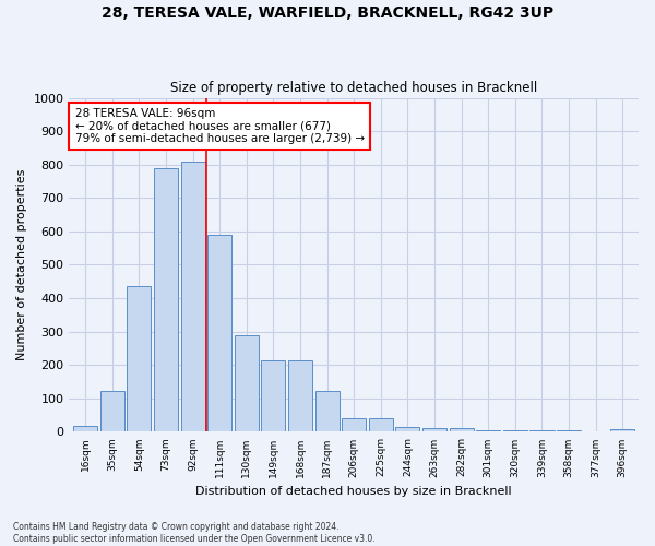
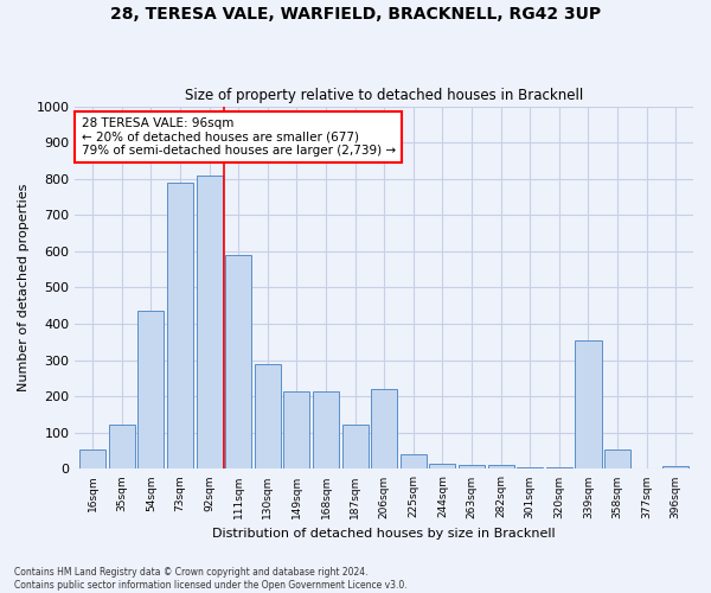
16sqm: 18 -> 55
206sqm: 40 -> 220
339sqm: 5 -> 355
358sqm: 5 -> 55
